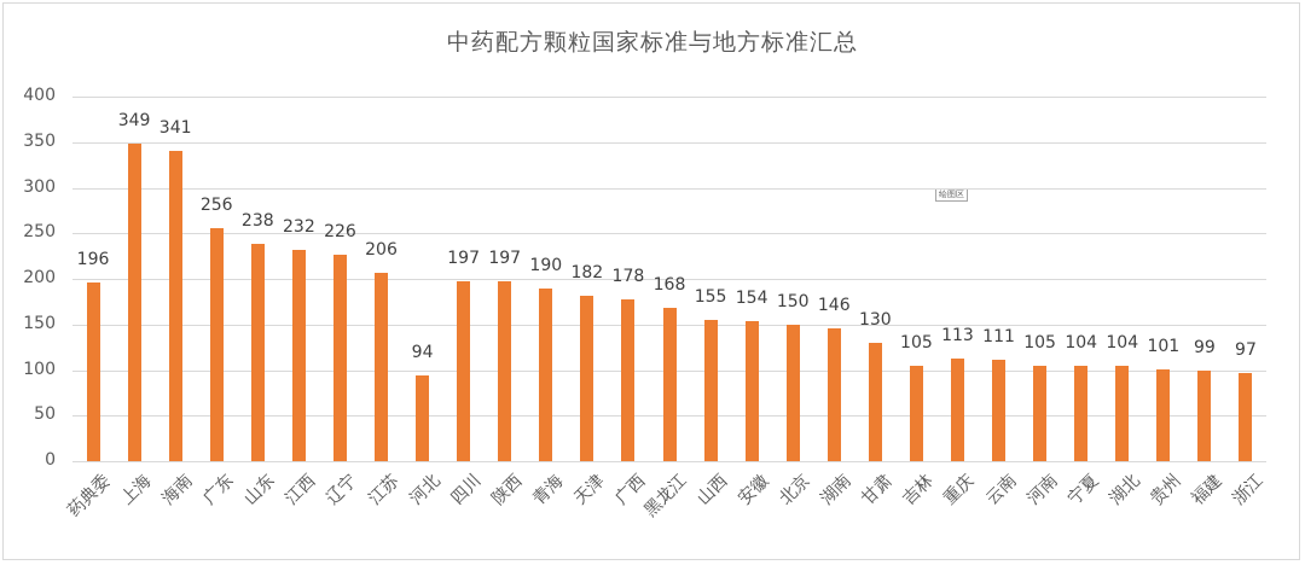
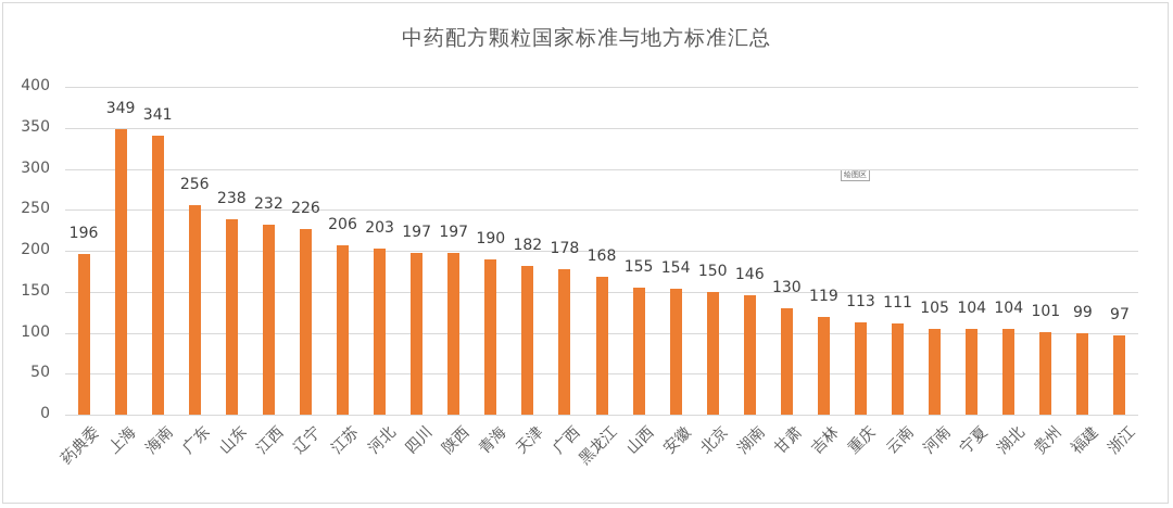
河北: 94 -> 203
吉林: 105 -> 119
